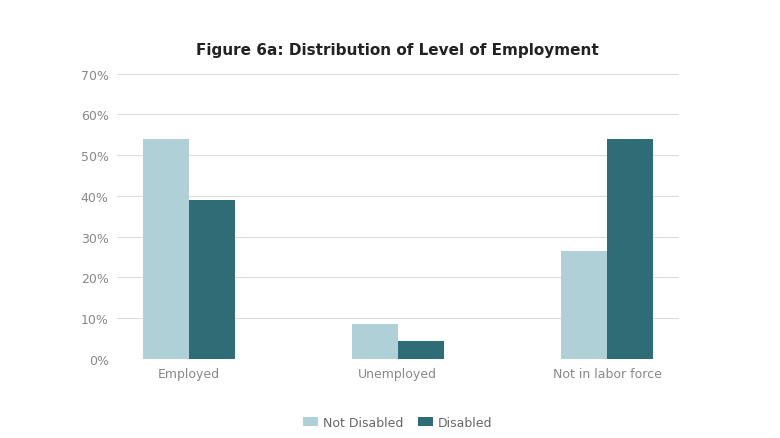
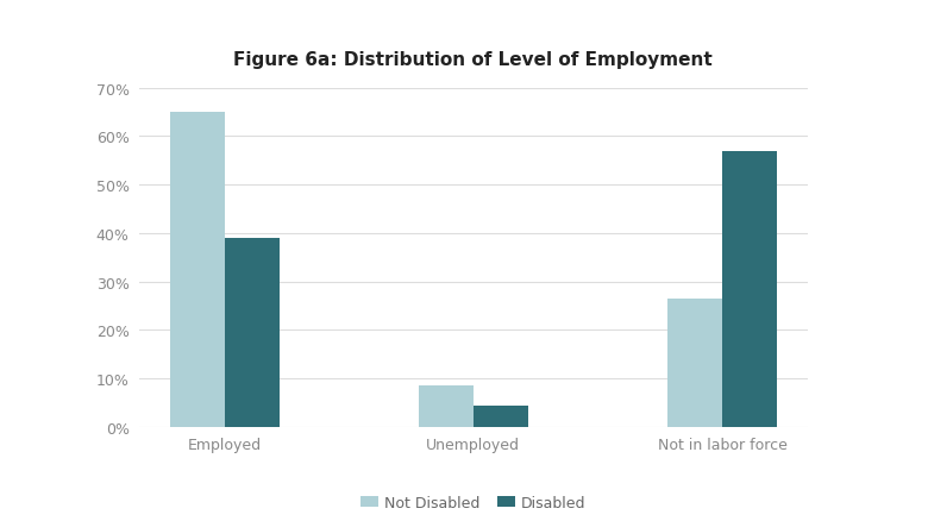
Not Disabled/Employed: 54.0% -> 65.0%
Disabled/Not in labor force: 54.0% -> 57.0%
